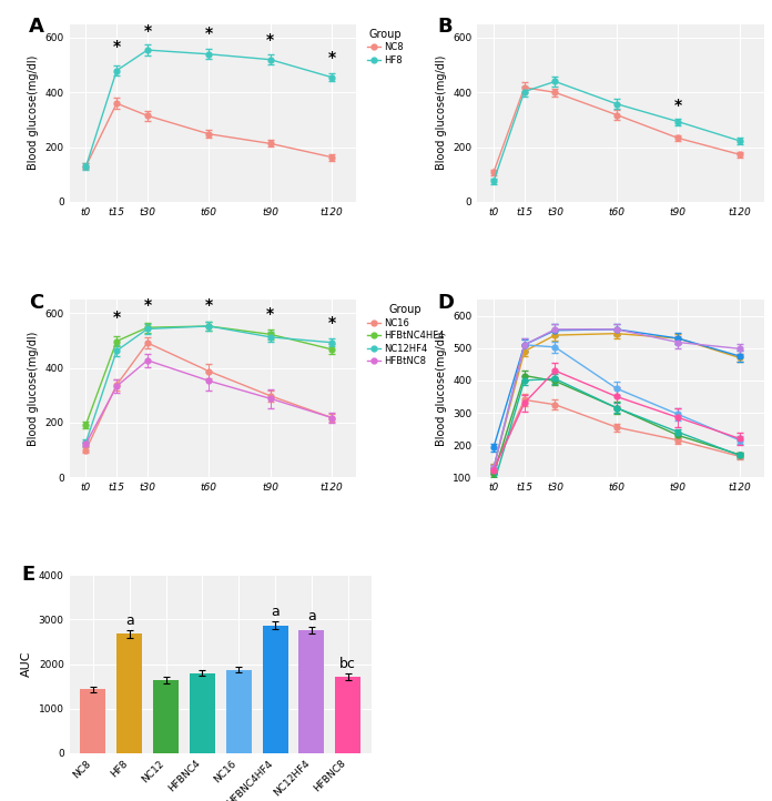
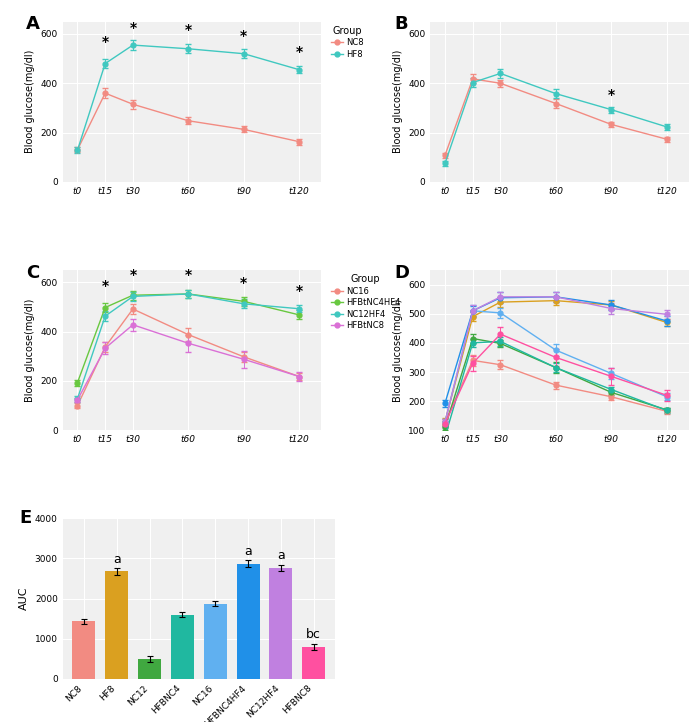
NC12: 1640 -> 500
HFBNC4: 1800 -> 1600
HFBNC8: 1720 -> 800
